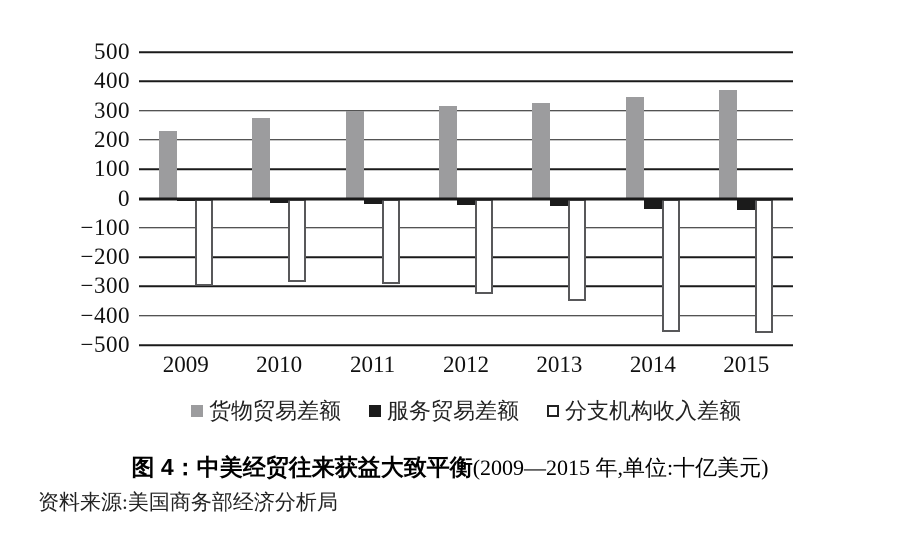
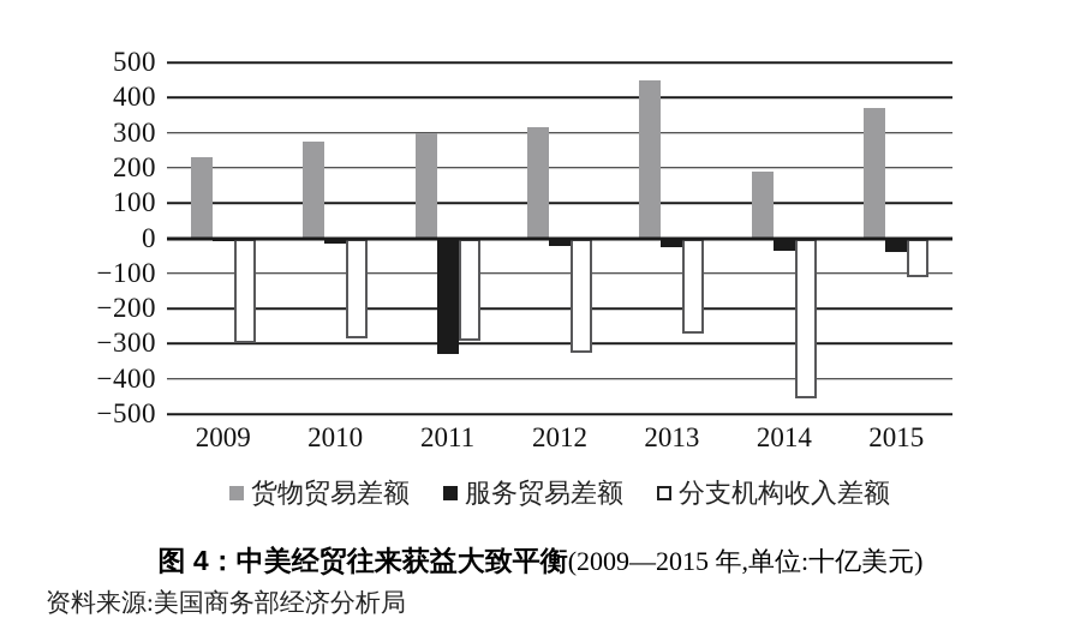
服务贸易差额/2011: -20 -> -330
货物贸易差额/2013: 320 -> 450
分支机构收入差额/2013: -350 -> -270
货物贸易差额/2014: 340 -> 190
分支机构收入差额/2015: -460 -> -110
